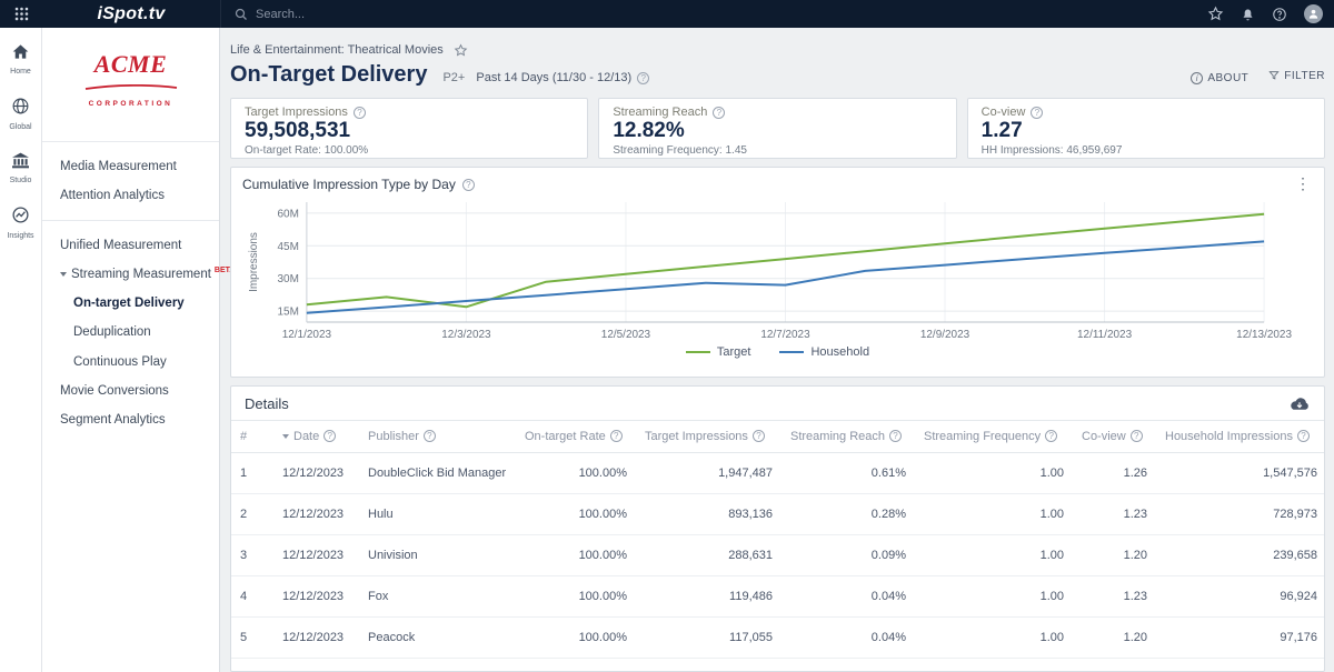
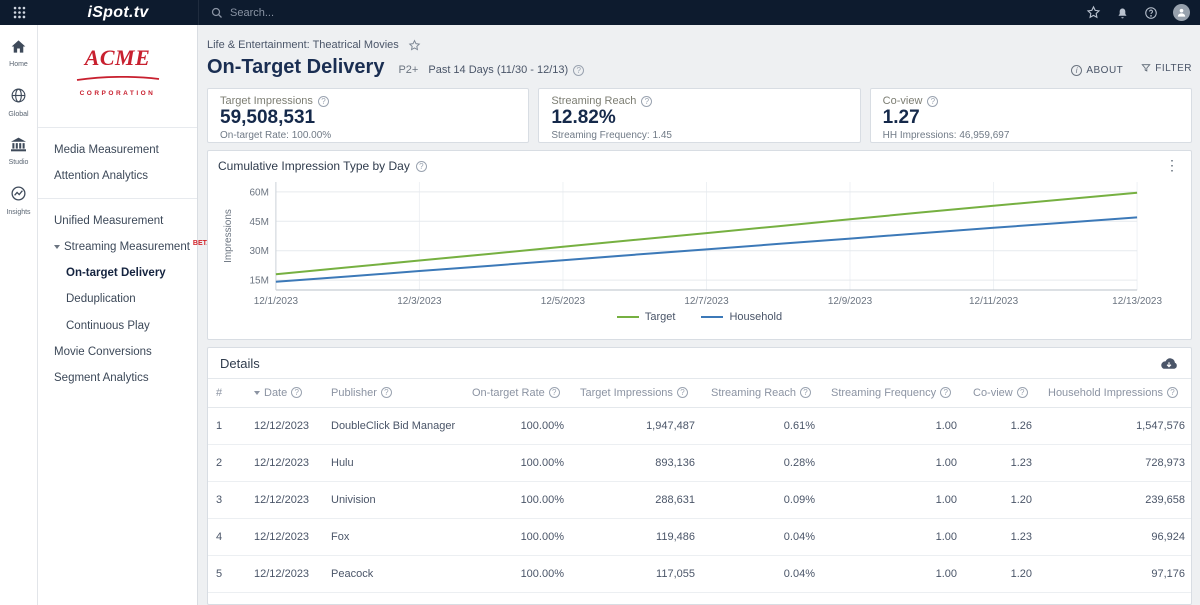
Target/12/3/2023: 17M -> 25M
Household/12/7/2023: 27M -> 31M
